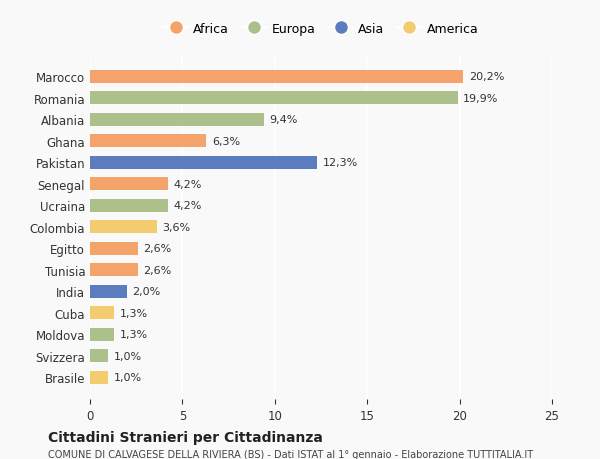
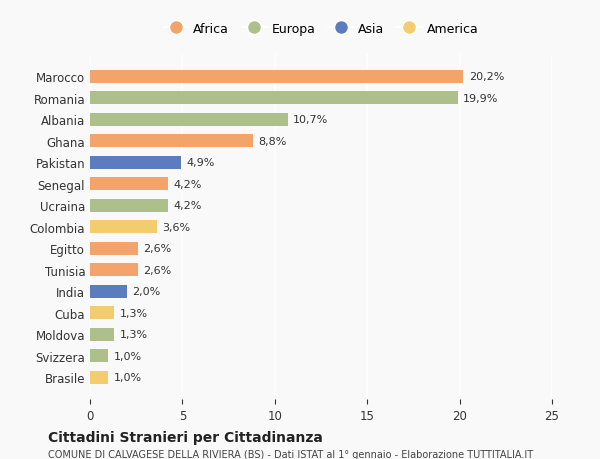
Albania: 9,4% -> 10,7%
Ghana: 6,3% -> 8,8%
Pakistan: 12,3% -> 4,9%
